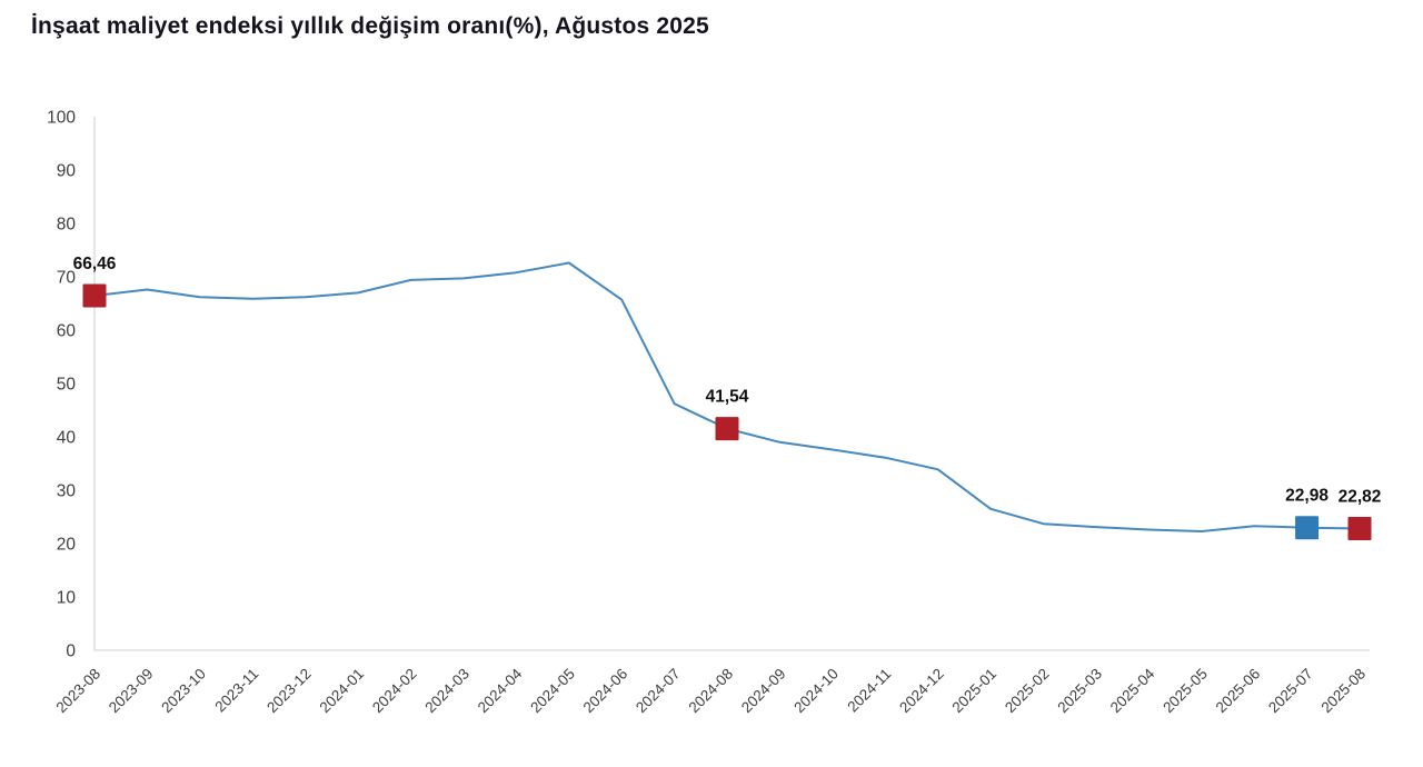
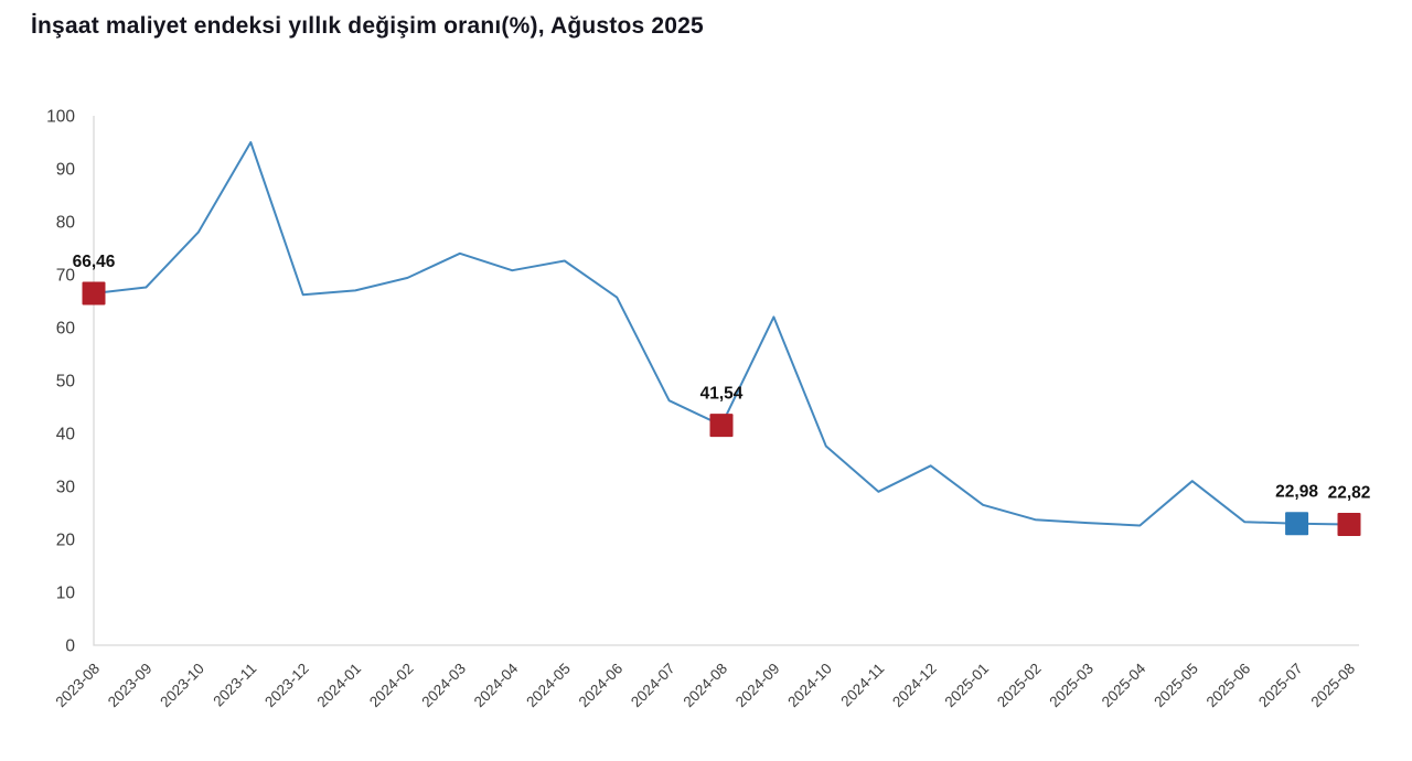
2023-10: 66 -> 78
2023-11: 66 -> 95
2024-03: 70 -> 74
2024-09: 39 -> 62
2024-11: 36 -> 29
2025-05: 22 -> 31
